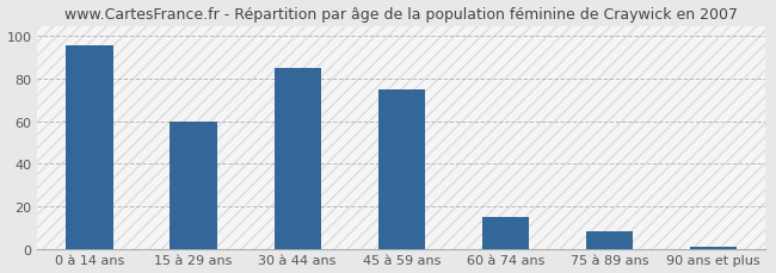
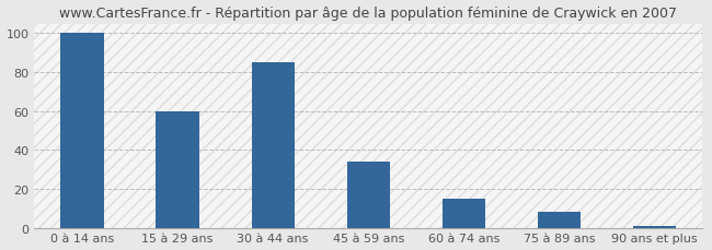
0 à 14 ans: 96 -> 100
45 à 59 ans: 75 -> 34
